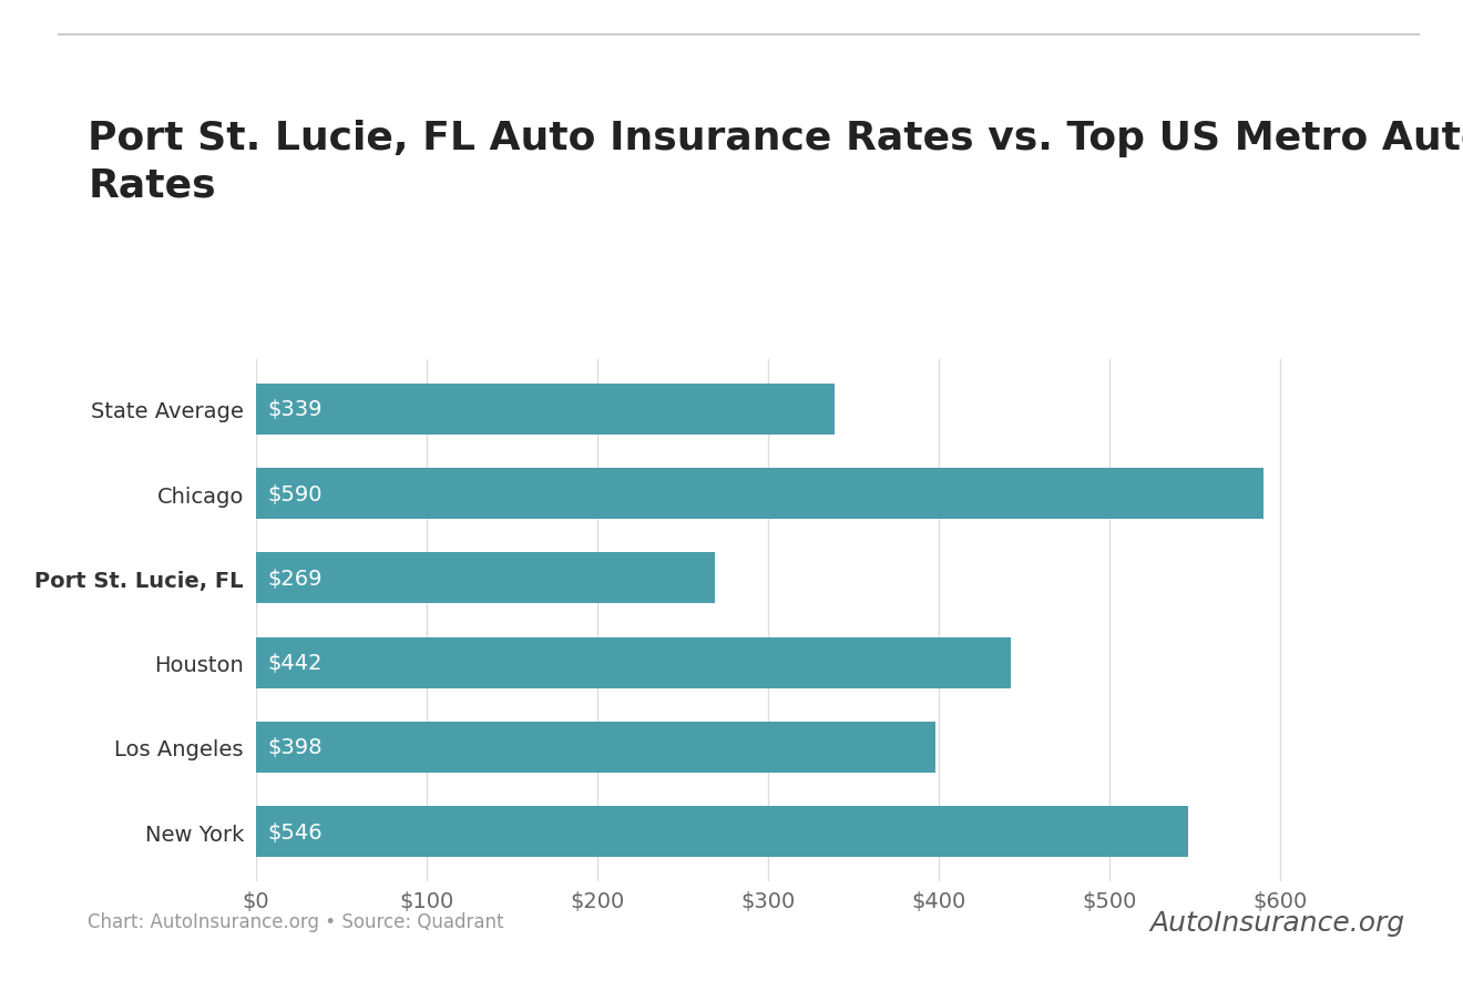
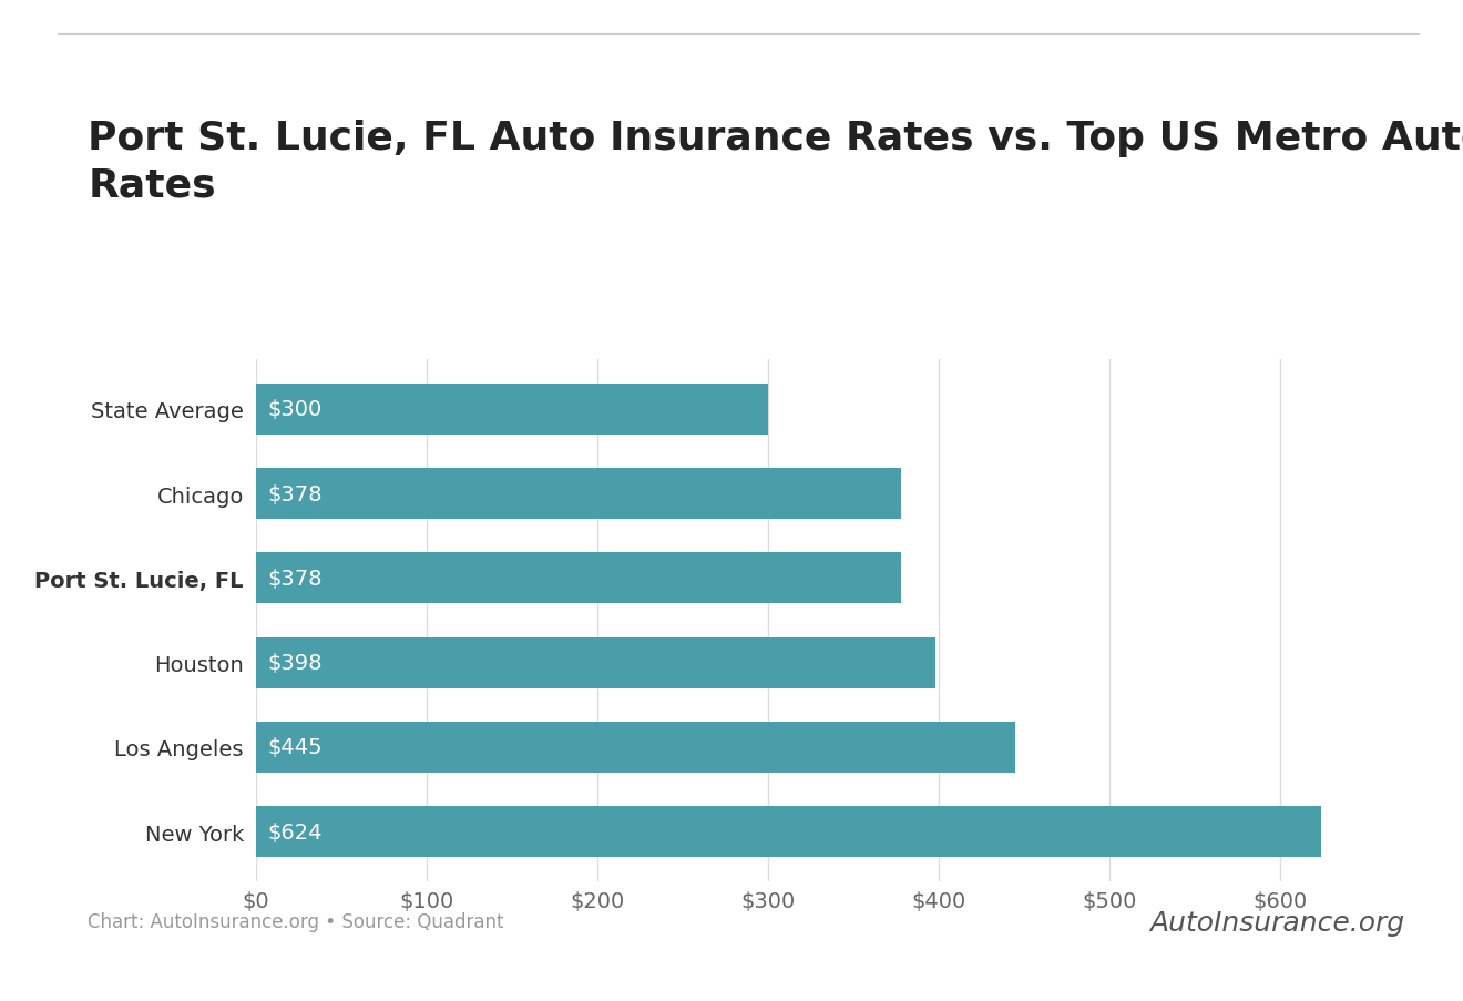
State Average: $339 -> $300
Chicago: $590 -> $378
Port St. Lucie, FL: $269 -> $378
Houston: $442 -> $398
Los Angeles: $398 -> $445
New York: $546 -> $624
